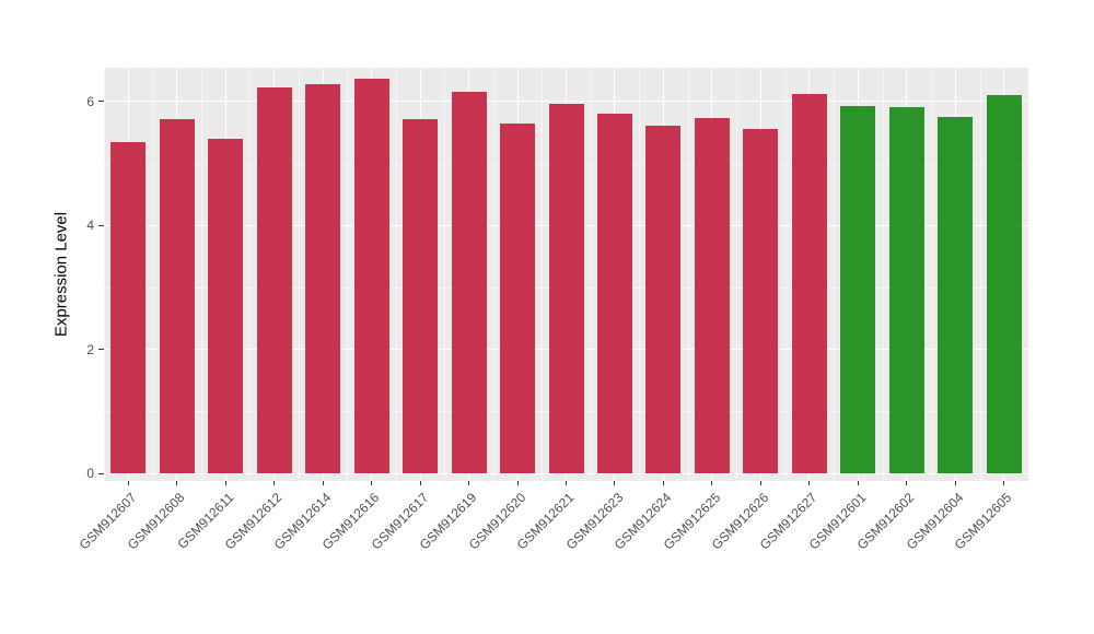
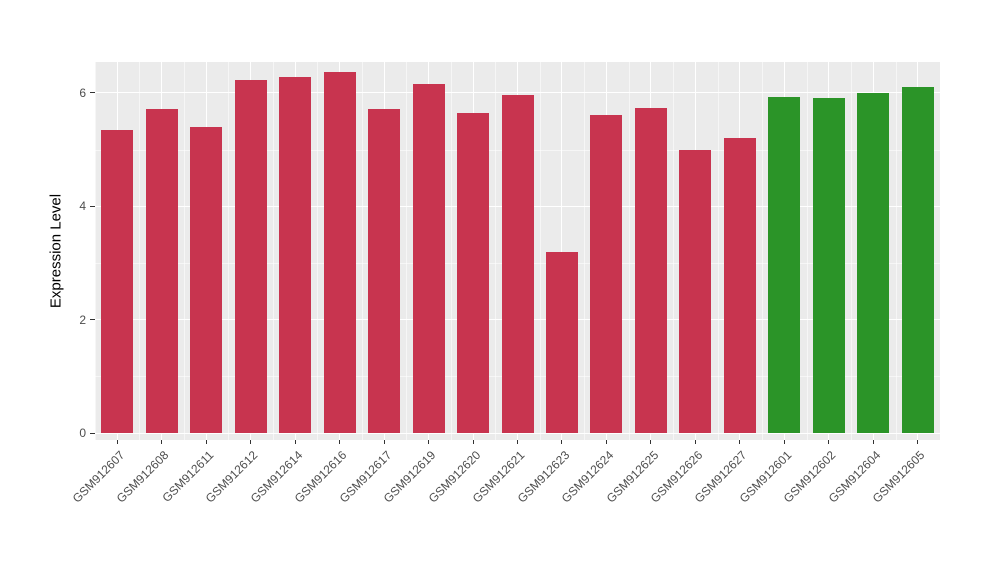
GSM912623: 5.8 -> 3.2
GSM912626: 5.5 -> 5.0
GSM912627: 6.1 -> 5.2
GSM912604: 5.8 -> 6.0
